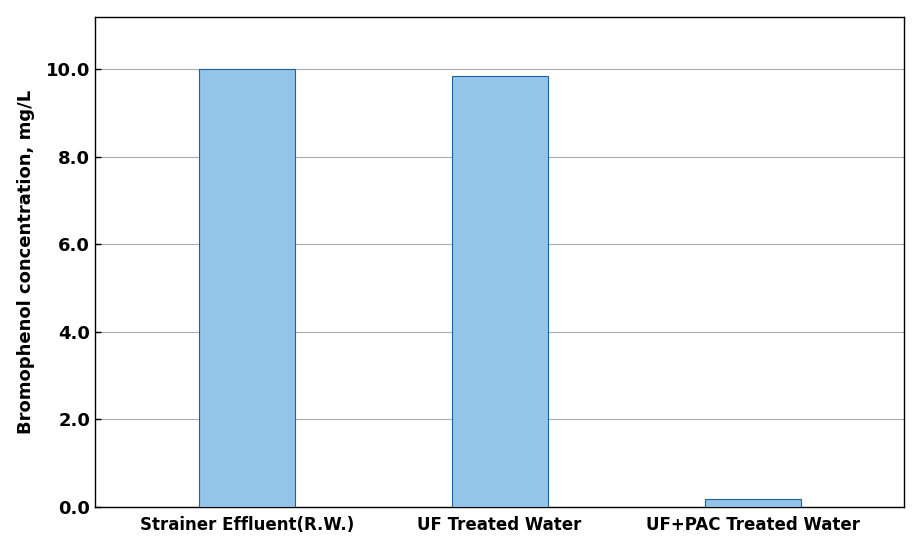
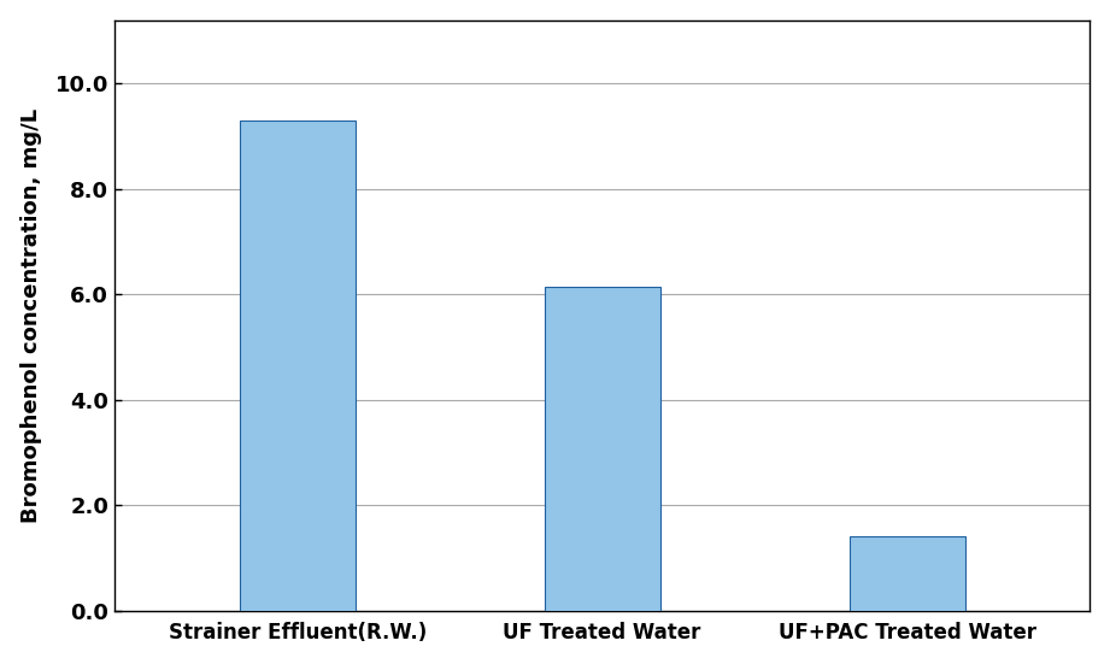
Strainer Effluent(R.W.): 10.00 -> 9.30
UF Treated Water: 9.84 -> 6.15
UF+PAC Treated Water: 0.18 -> 1.40
